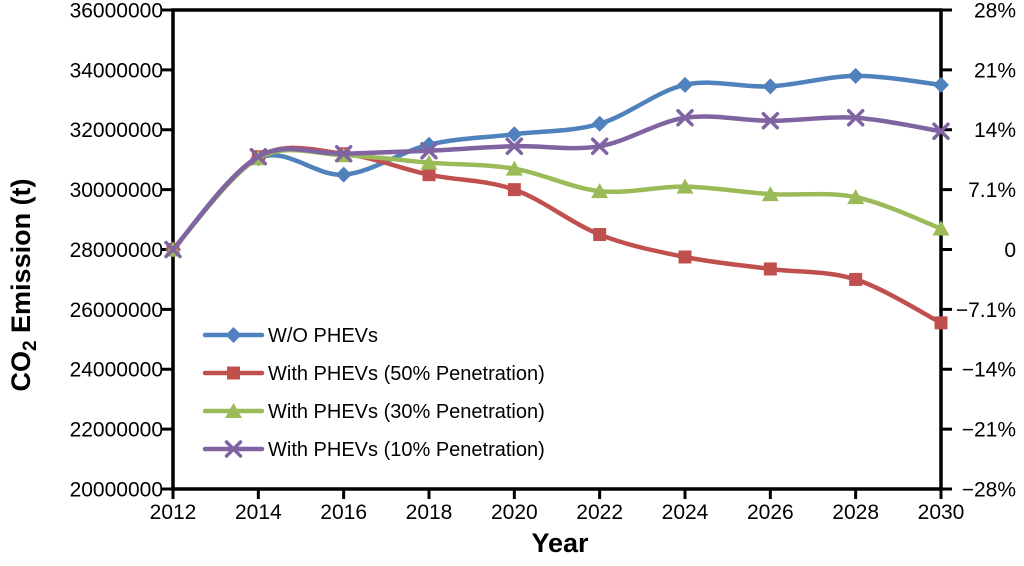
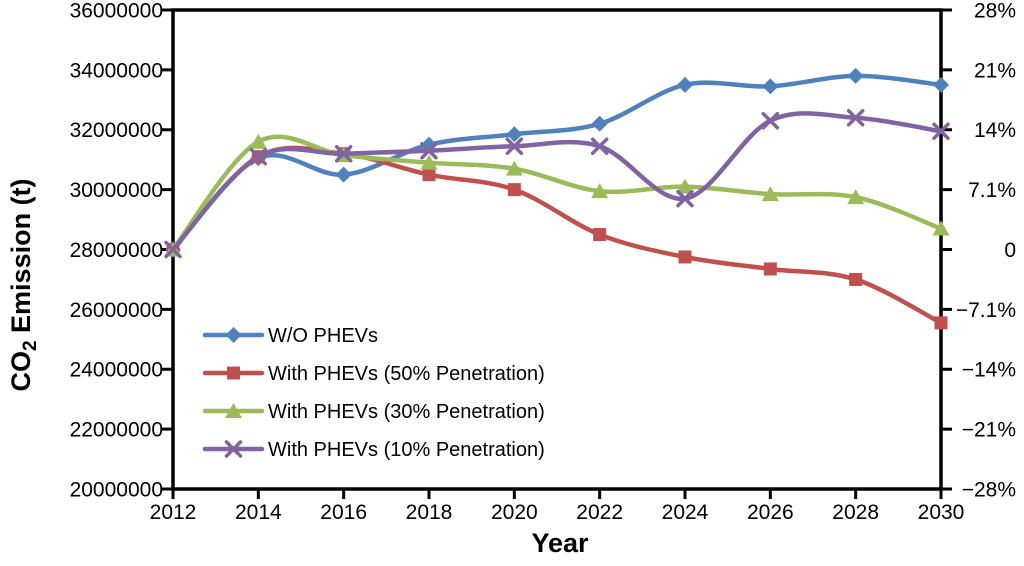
With PHEVs (30% Penetration)/2014: 31000000 -> 31600000
With PHEVs (10% Penetration)/2024: 32400000 -> 29700000
